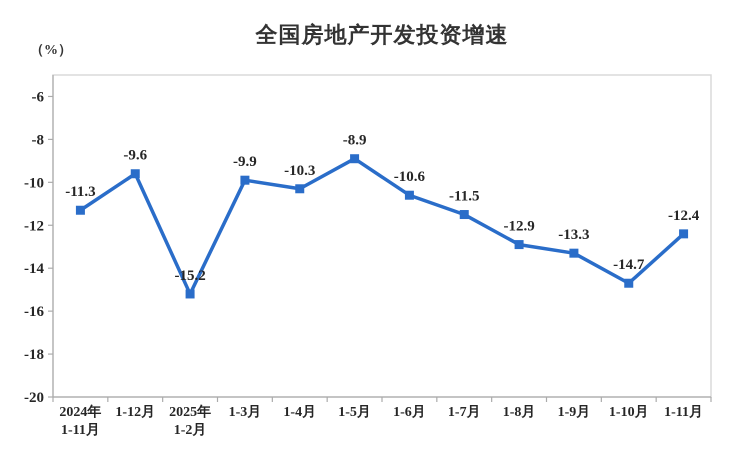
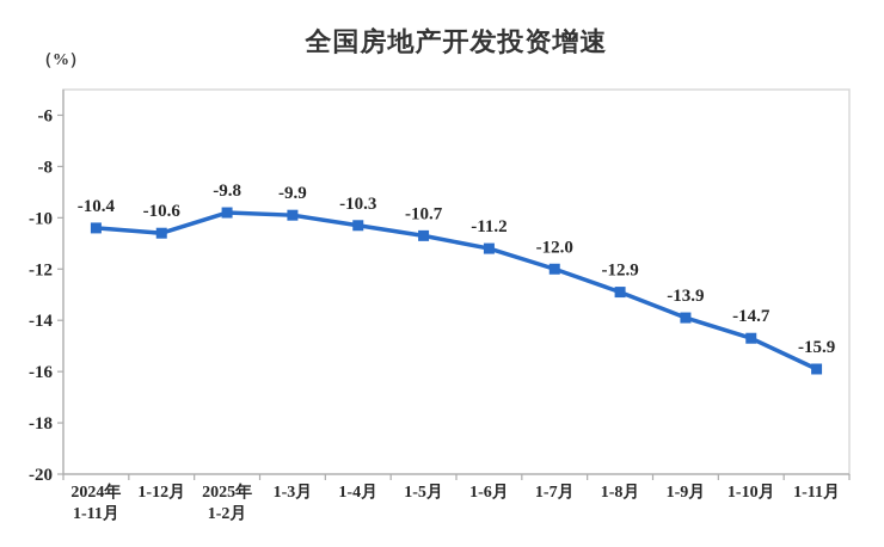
2024年 1-11月: -11.3 -> -10.4
1-12月: -9.6 -> -10.6
2025年 1-2月: -15.2 -> -9.8
1-5月: -8.9 -> -10.7
1-6月: -10.6 -> -11.2
1-7月: -11.5 -> -12.0
1-9月: -13.3 -> -13.9
1-11月: -12.4 -> -15.9
